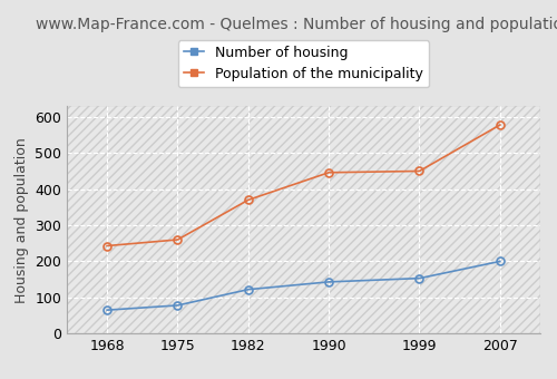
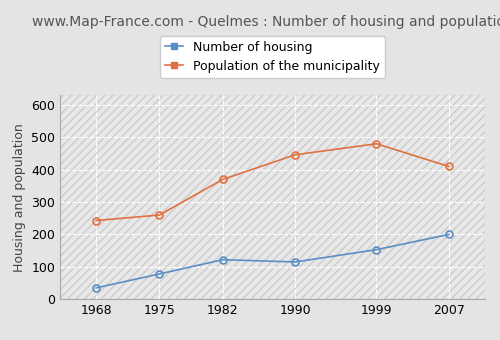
Number of housing/1968: 65 -> 35
Number of housing/1990: 143 -> 115
Population of the municipality/1999: 450 -> 480
Population of the municipality/2007: 578 -> 410
